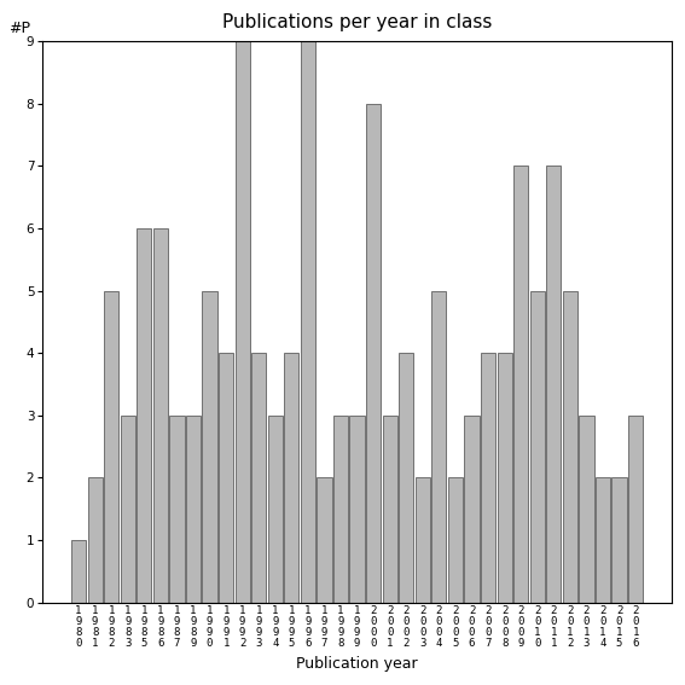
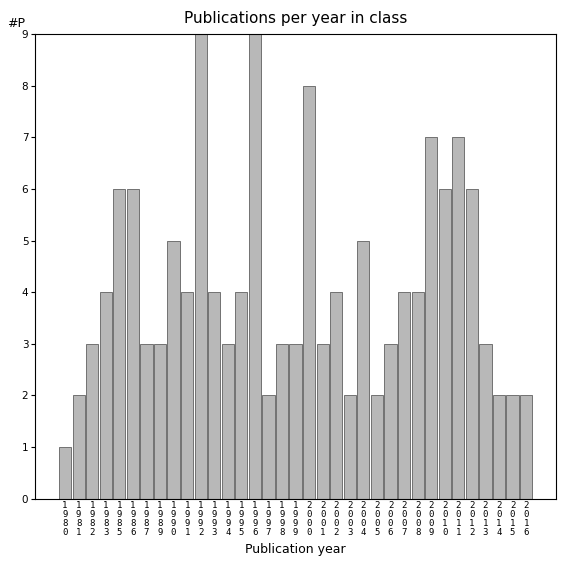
1 9 8 2: 5 -> 3
1 9 8 3: 3 -> 4
2 0 1 0: 5 -> 6
2 0 1 2: 5 -> 6
2 0 1 6: 3 -> 2
